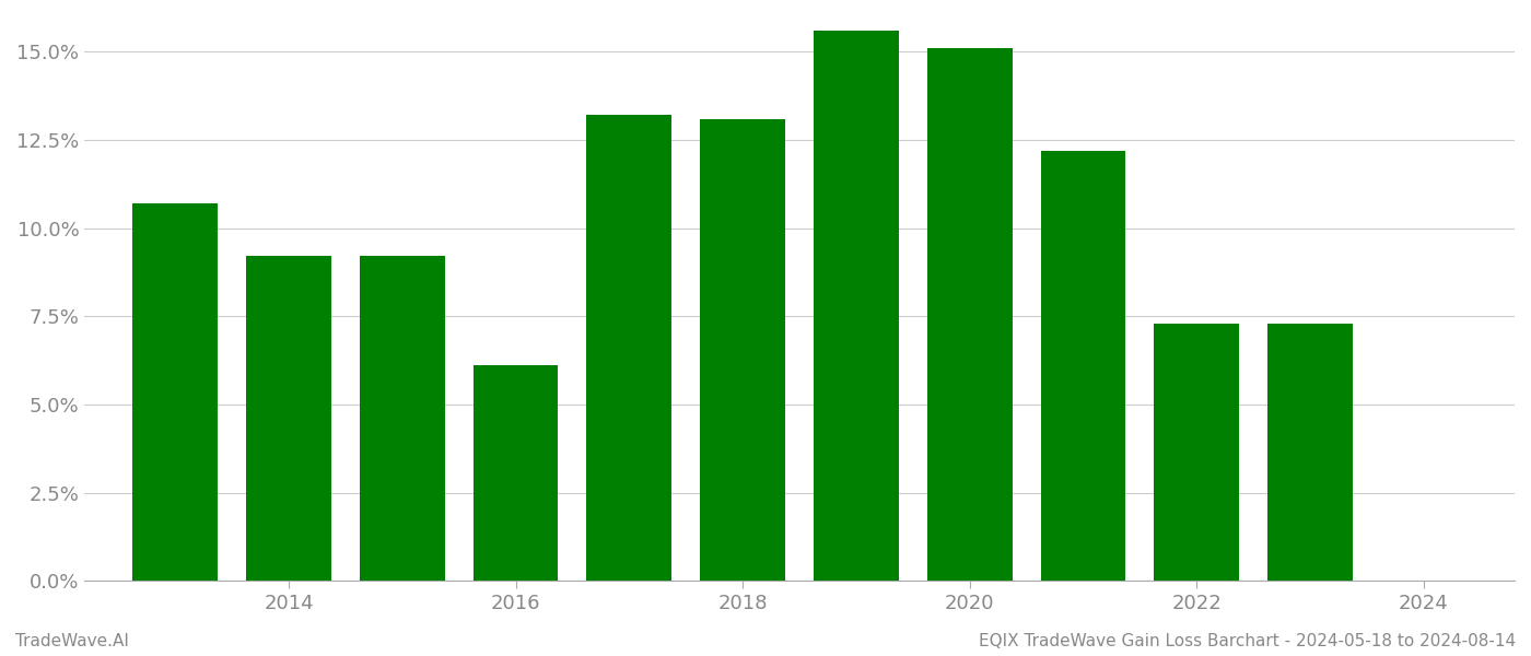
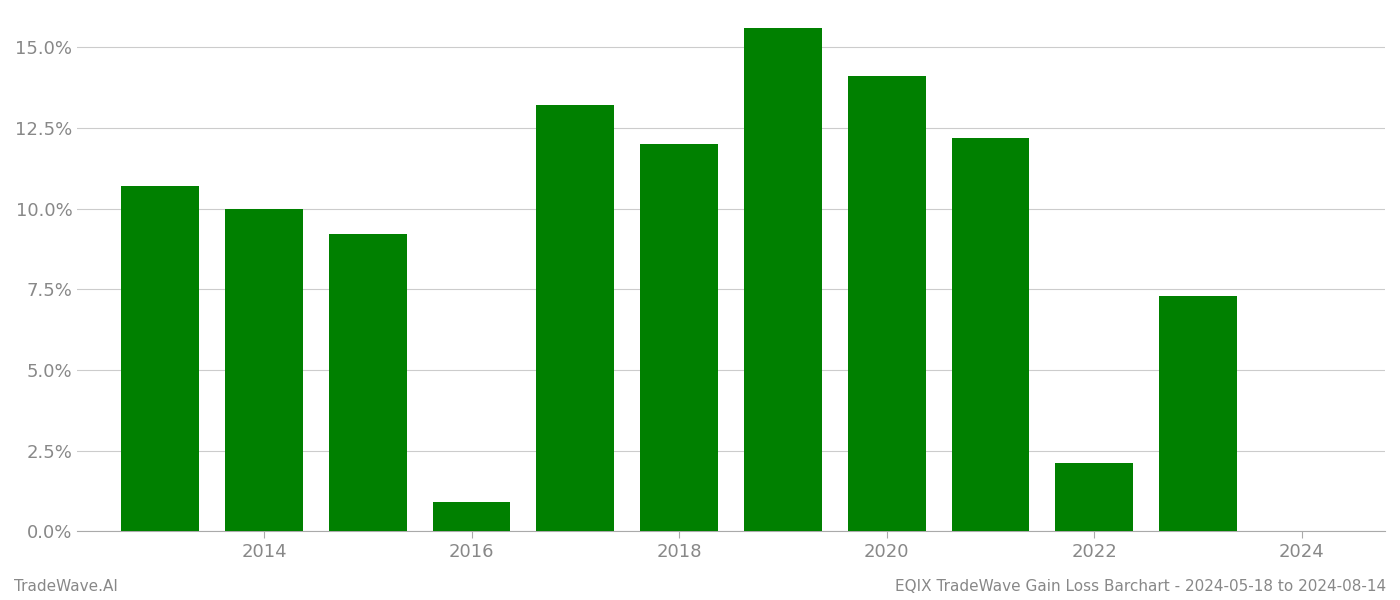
2014: 9.2% -> 10.0%
2016: 6.1% -> 0.9%
2018: 13.1% -> 12.0%
2020: 15.1% -> 14.1%
2022: 7.3% -> 2.1%
